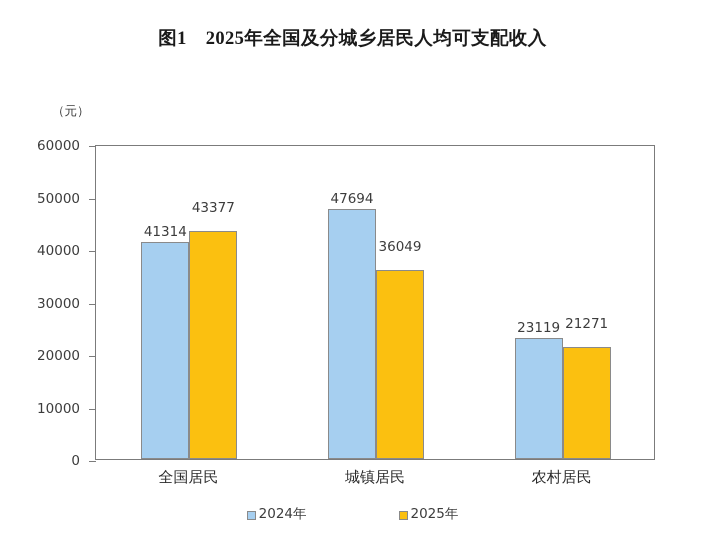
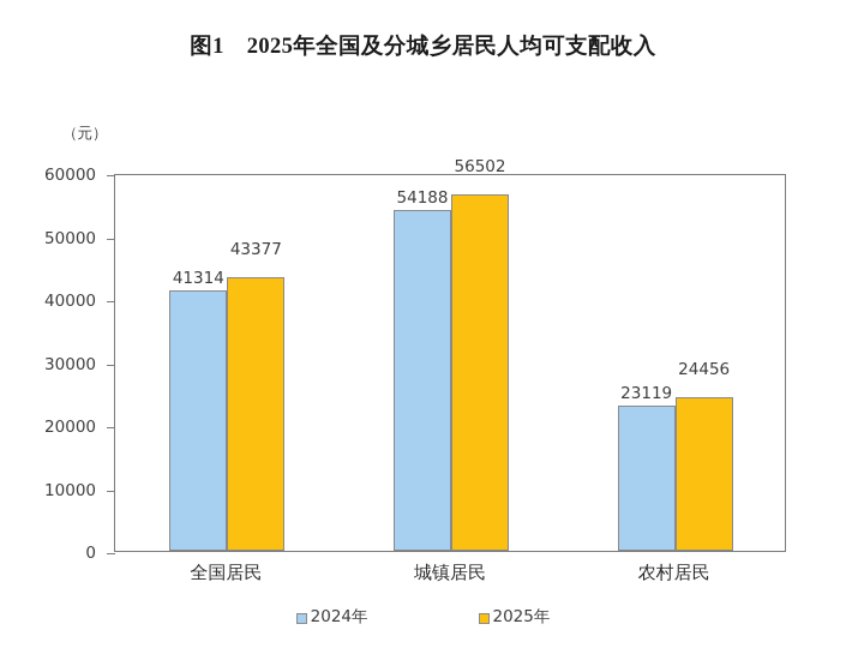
2024年/城镇居民: 47694 -> 54188
2025年/城镇居民: 36049 -> 56502
2025年/农村居民: 21271 -> 24456
